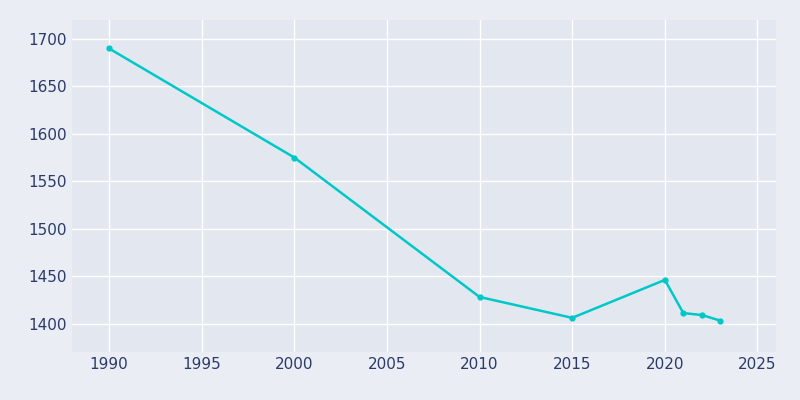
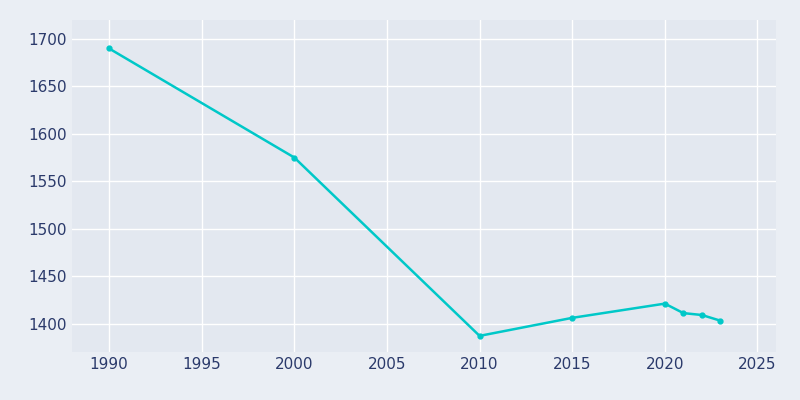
2010: 1428 -> 1387
2020: 1446 -> 1421
